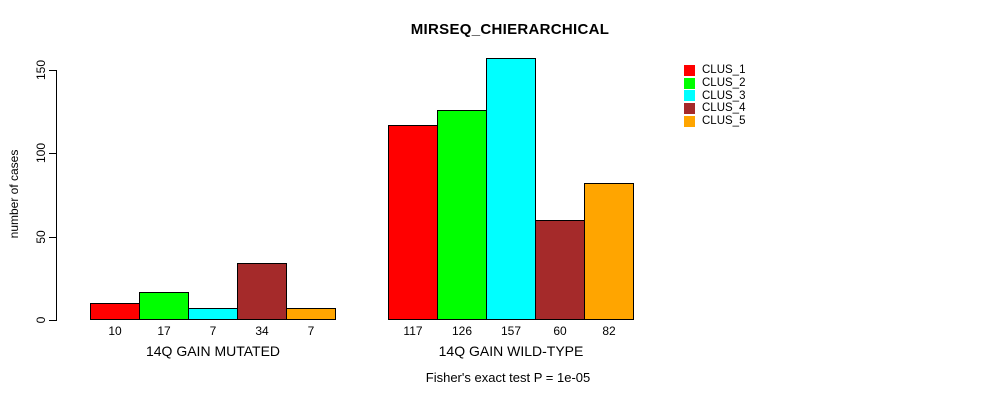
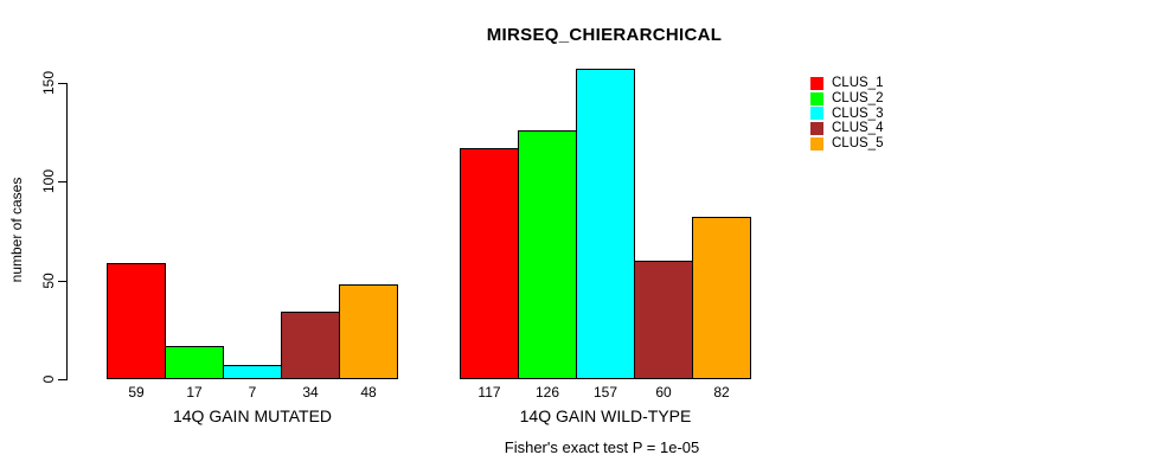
CLUS_1/14Q GAIN MUTATED: 10 -> 59
CLUS_5/14Q GAIN MUTATED: 7 -> 48
